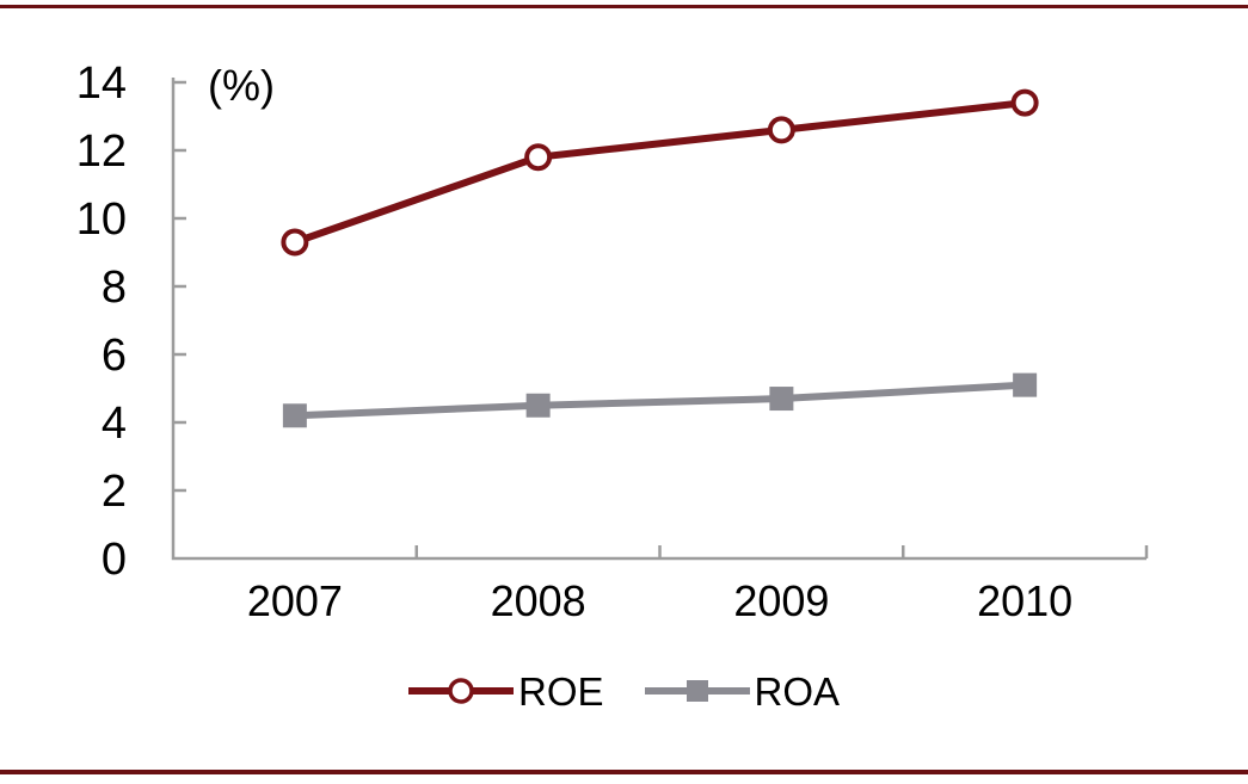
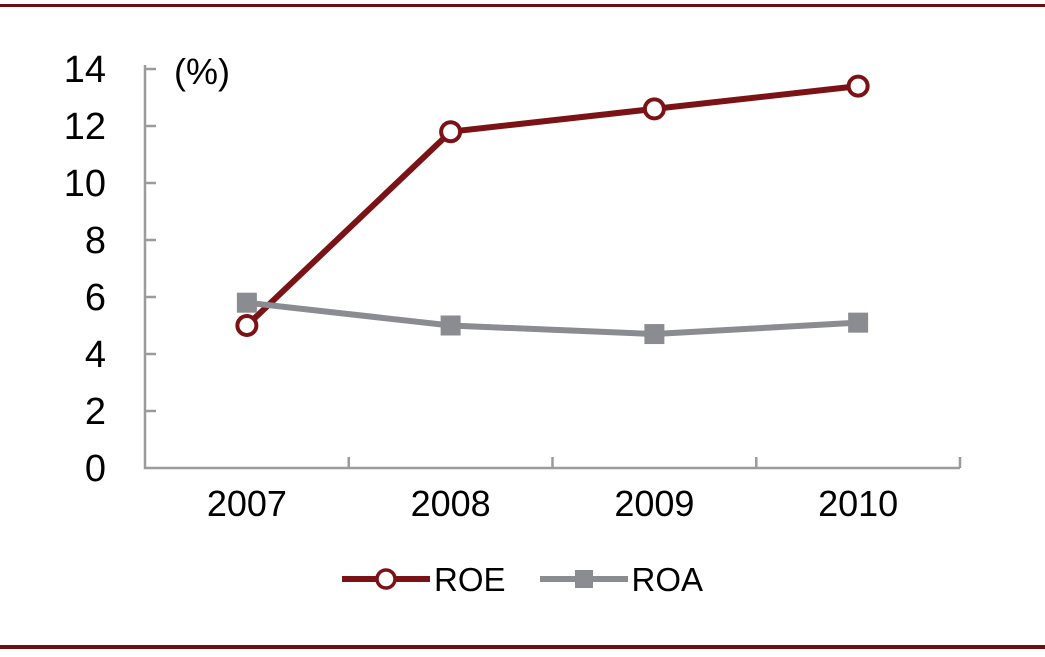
ROE/2007: 9.3 -> 5.0
ROA/2007: 4.2 -> 5.8
ROA/2008: 4.5 -> 5.0
